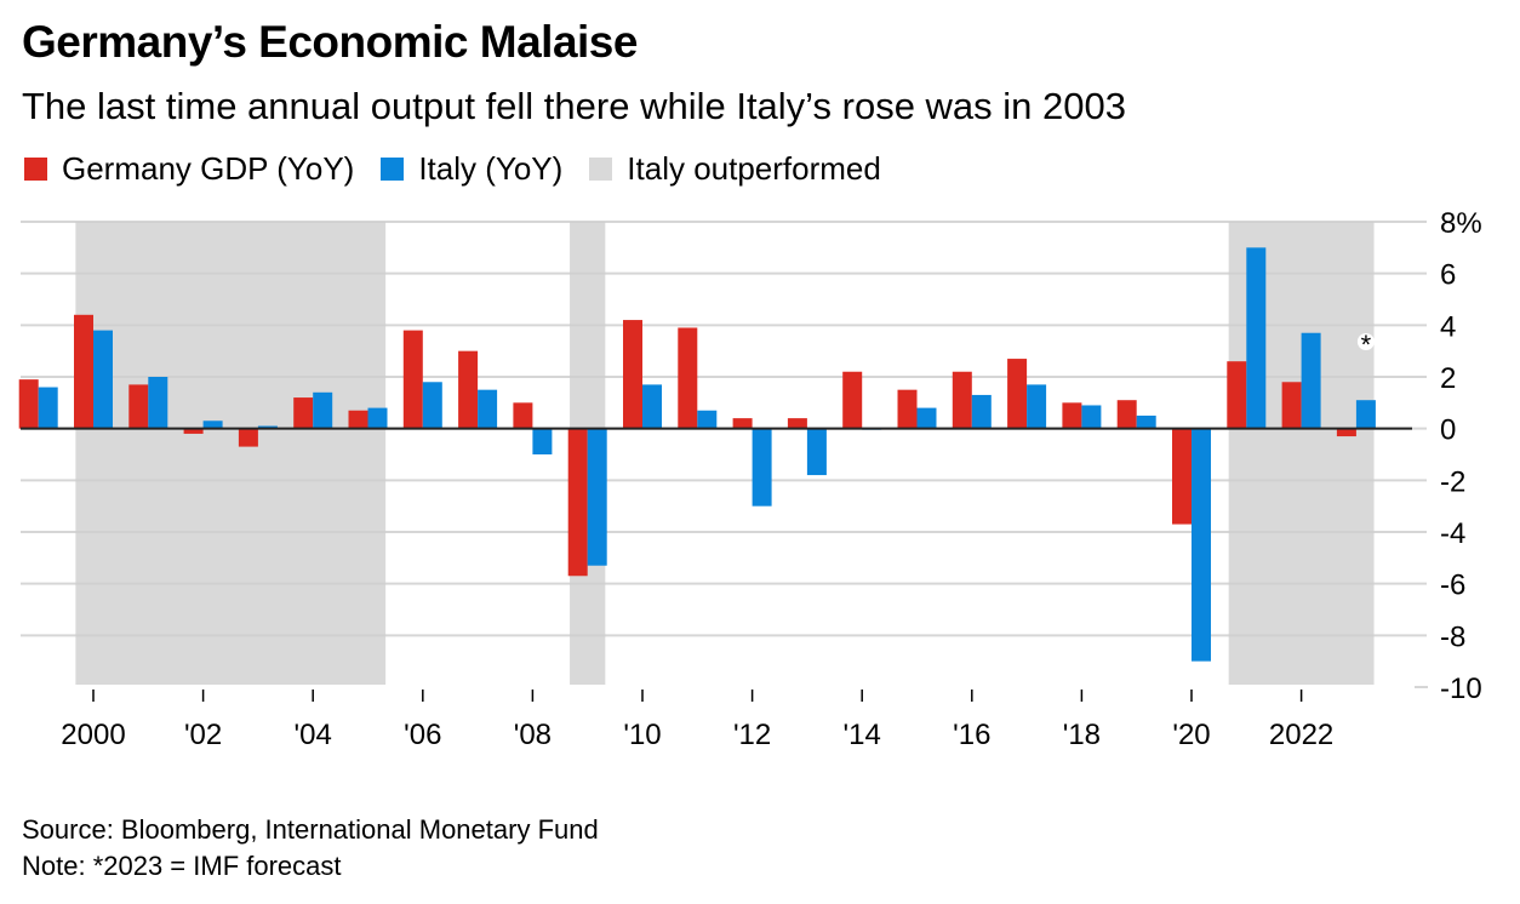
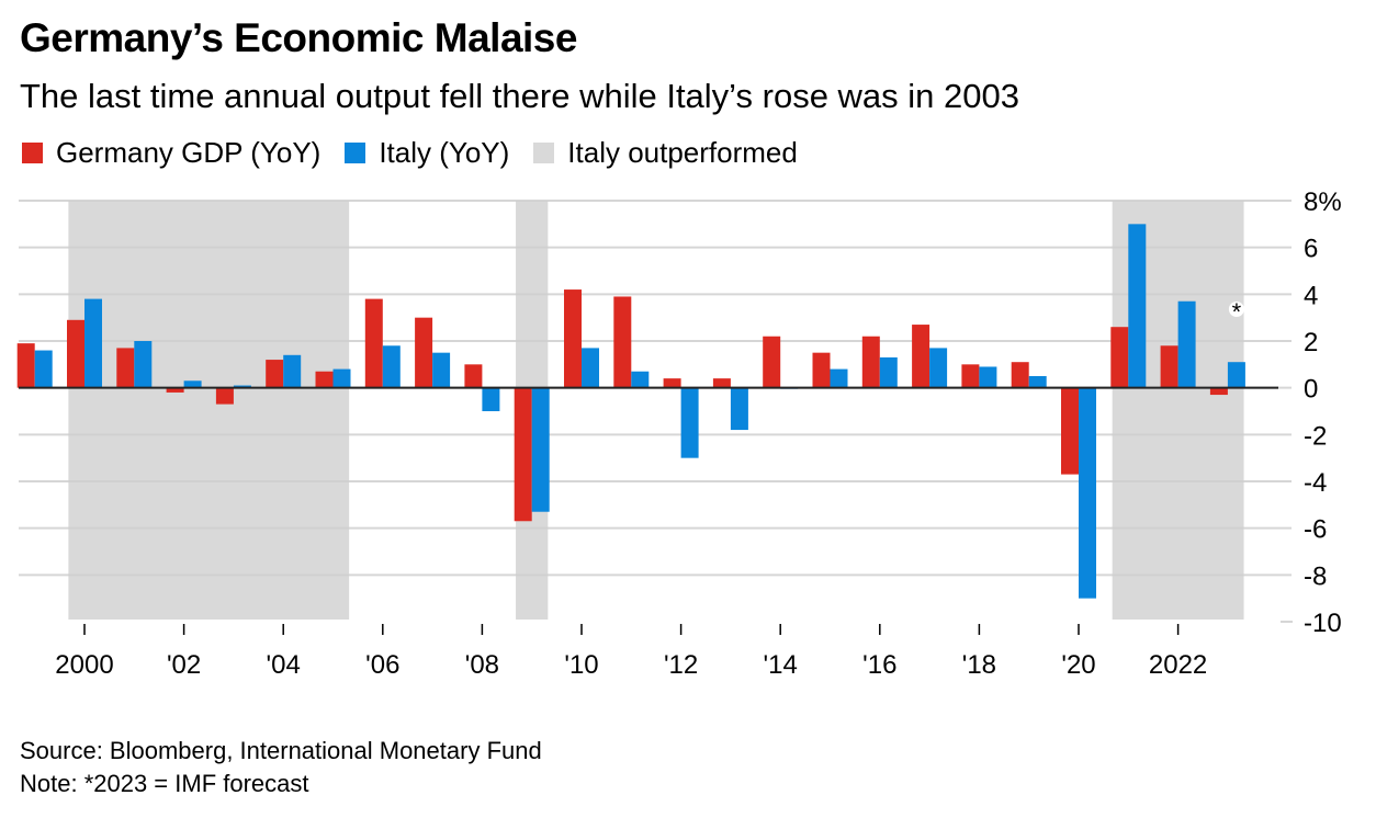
Germany GDP (YoY)/2000: 4.4% -> 2.9%
